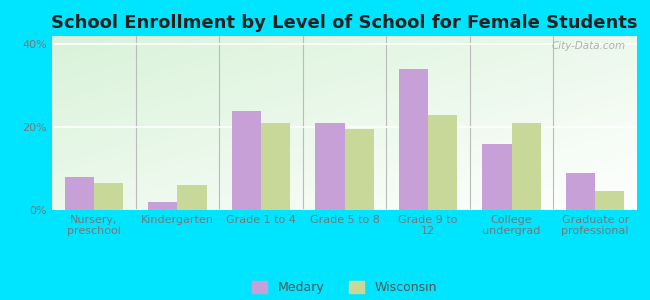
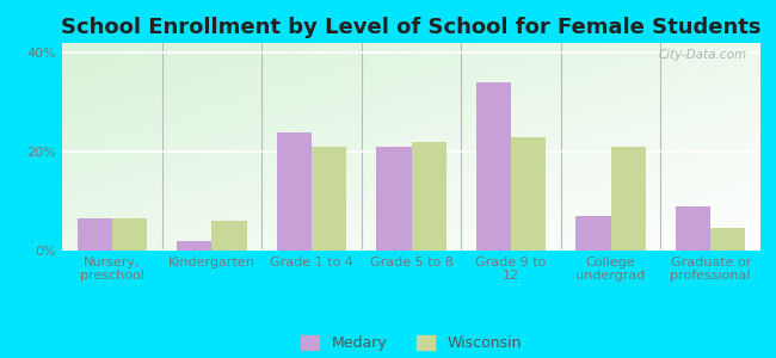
Medary/Nursery, preschool: 8.0% -> 6.5%
Wisconsin/Grade 5 to 8: 19.5% -> 22.0%
Medary/College undergrad: 16.0% -> 7.0%
